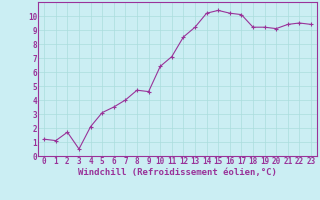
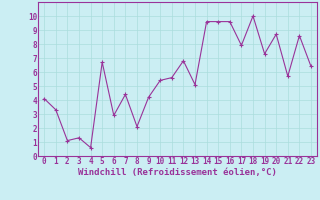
0: 1.2 -> 4.1
1: 1.1 -> 3.3
2: 1.7 -> 1.1
3: 0.5 -> 1.3
4: 2.1 -> 0.6
5: 3.1 -> 6.7
6: 3.5 -> 2.9
7: 4.0 -> 4.4
8: 4.7 -> 2.1
9: 4.6 -> 4.2
10: 6.4 -> 5.4
11: 7.1 -> 5.6
12: 8.5 -> 6.8
13: 9.2 -> 5.1
14: 10.2 -> 9.6
15: 10.4 -> 9.6
16: 10.2 -> 9.6
17: 10.1 -> 7.9
18: 9.2 -> 10.0
19: 9.2 -> 7.3
20: 9.1 -> 8.7
21: 9.4 -> 5.7
22: 9.5 -> 8.6
23: 9.4 -> 6.4
